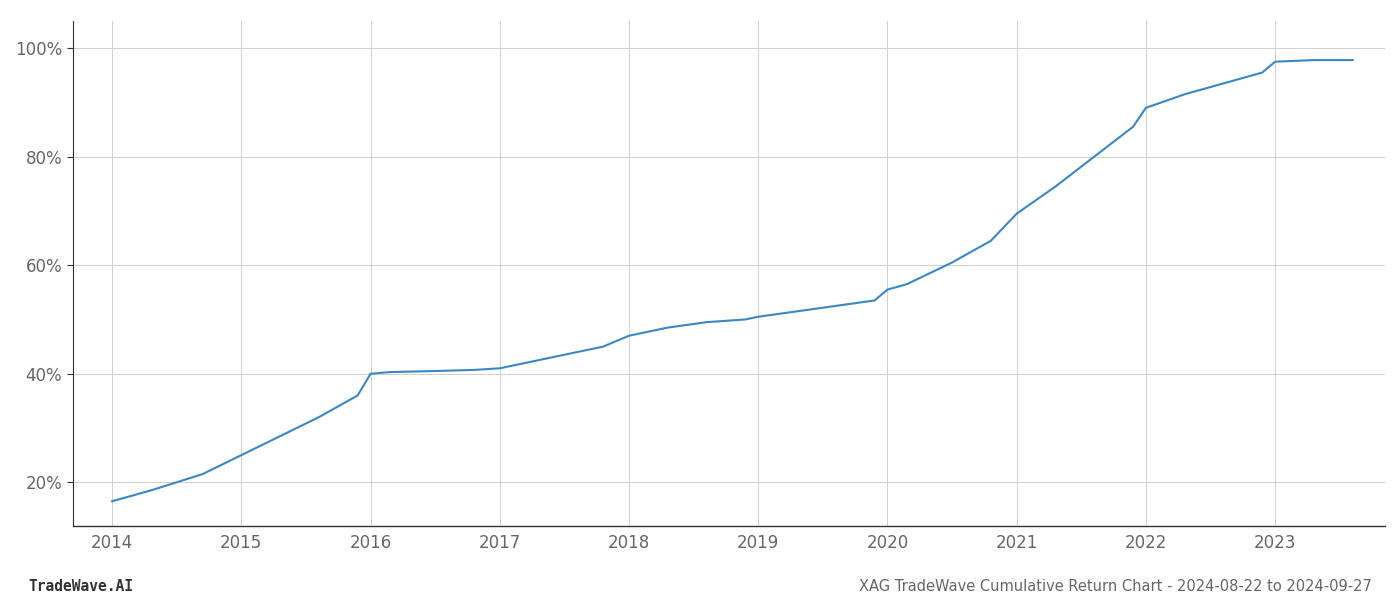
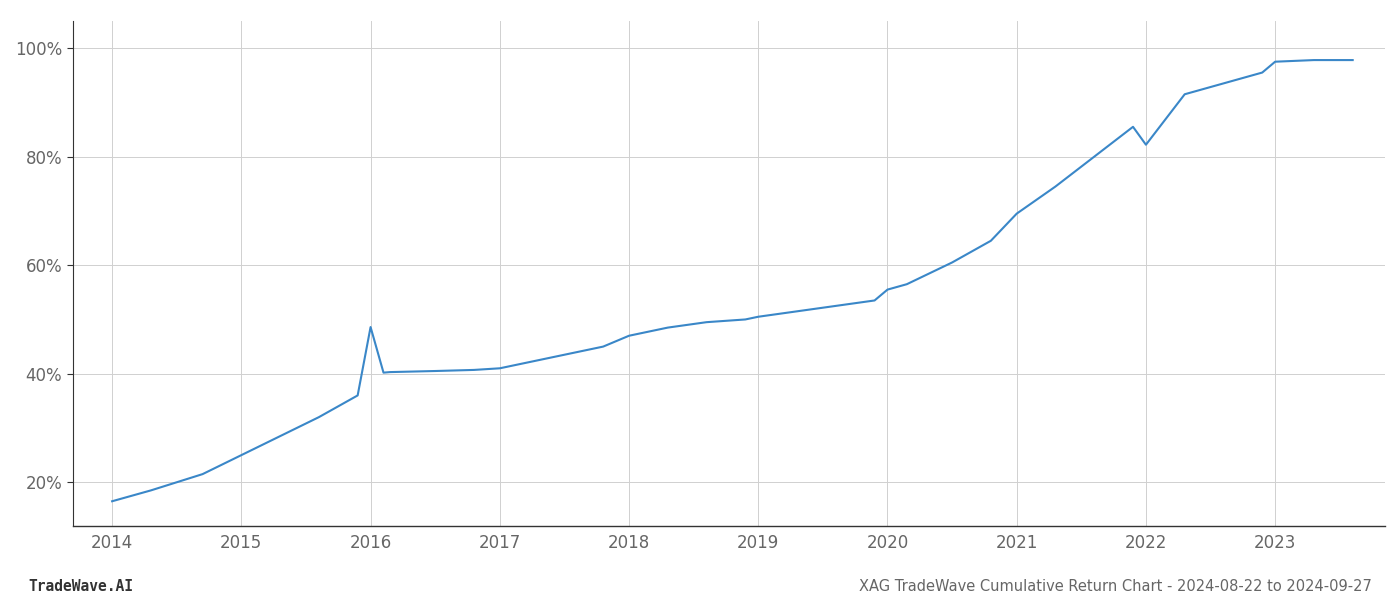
2016: 40.0% -> 48.6%
2022: 89.0% -> 82.2%
